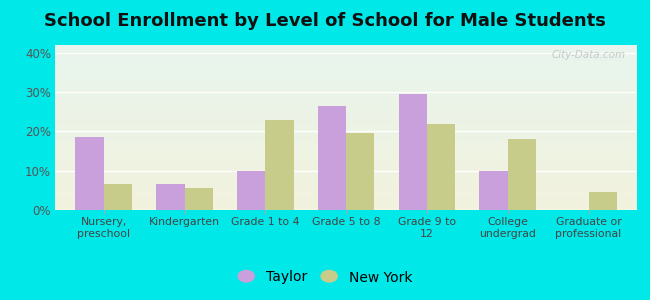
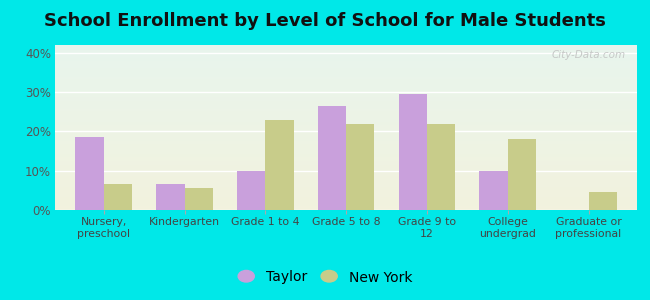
New York/Grade 5 to 8: 19.5% -> 22.0%
